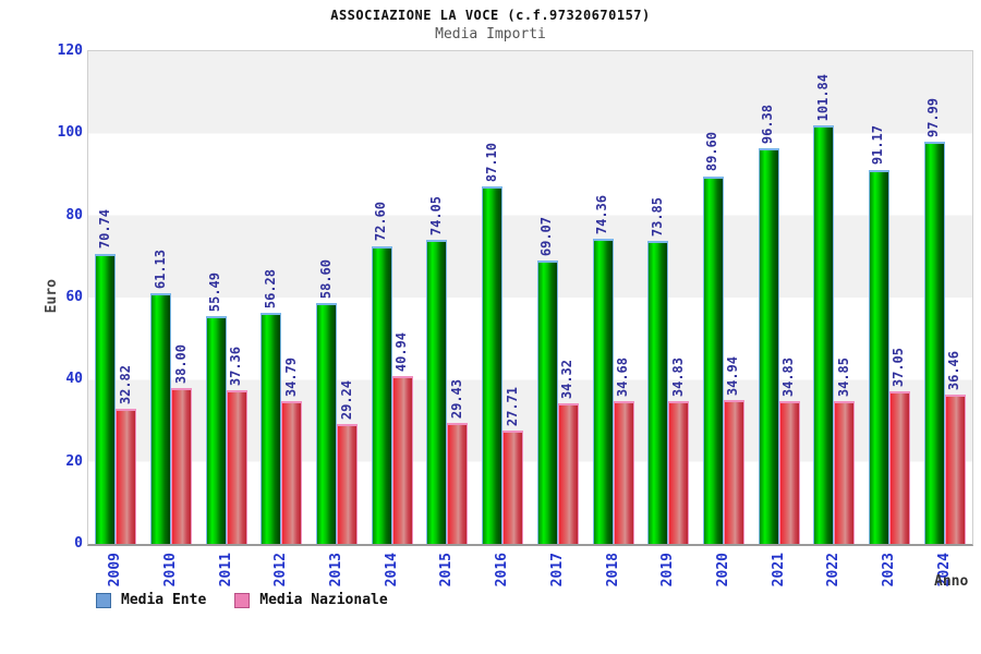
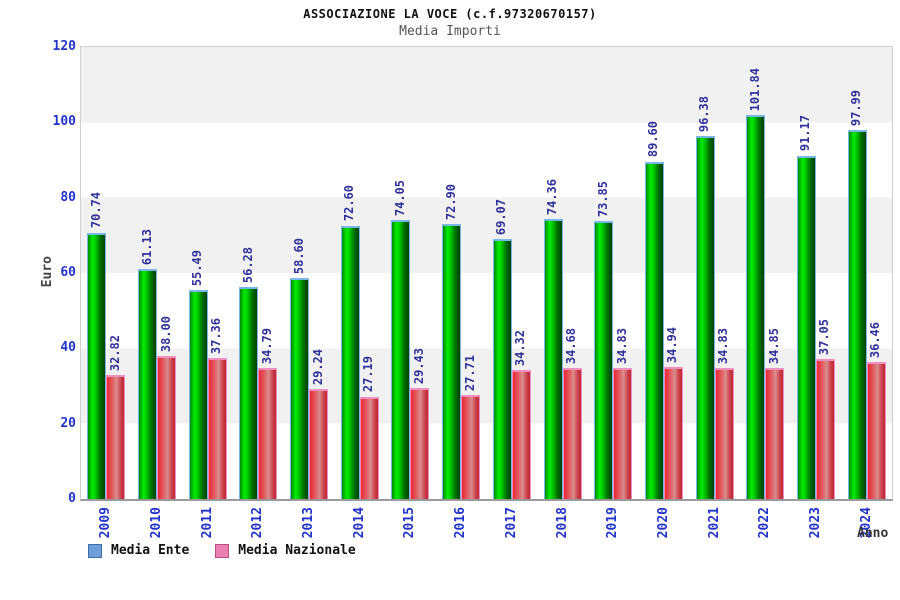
Media Nazionale/2014: 40.94 -> 27.19
Media Ente/2016: 87.10 -> 72.90
